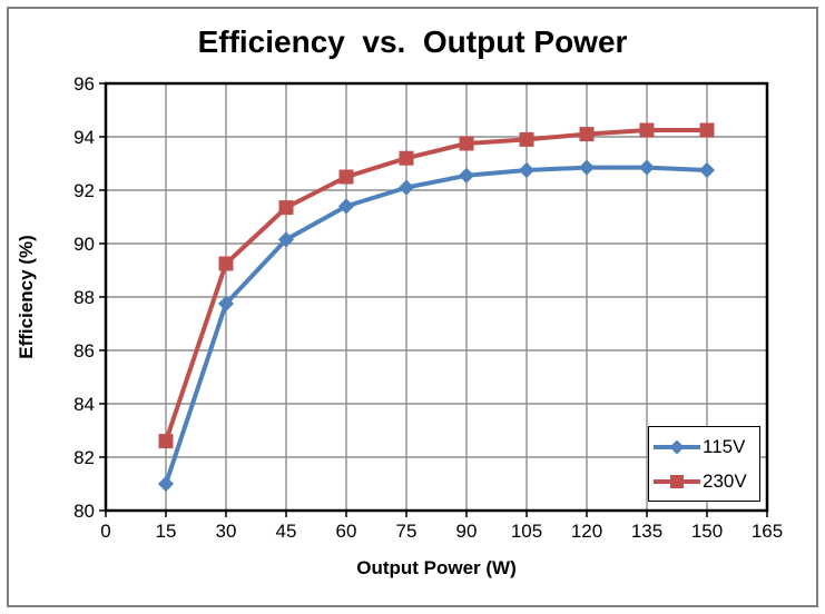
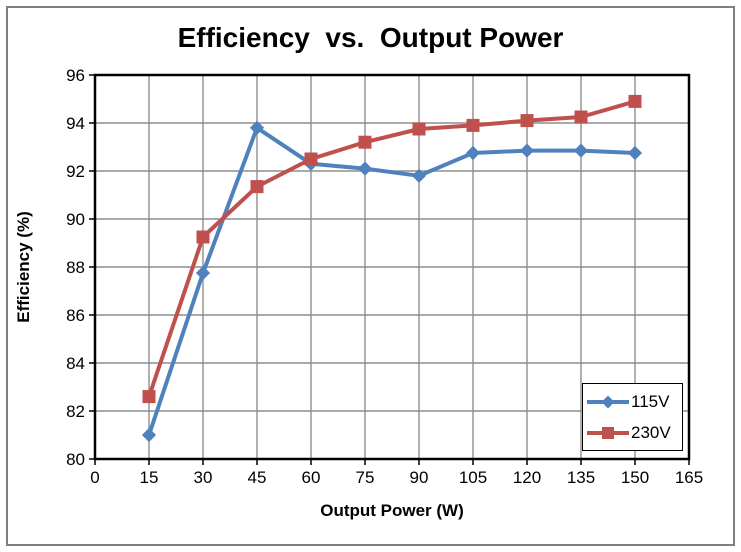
115V/45: 90.2 -> 93.8
115V/60: 91.4 -> 92.3
115V/90: 92.5 -> 91.8
230V/150: 94.2 -> 94.9
